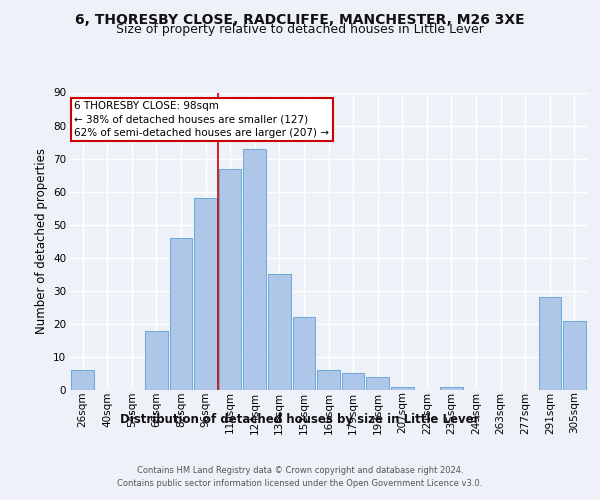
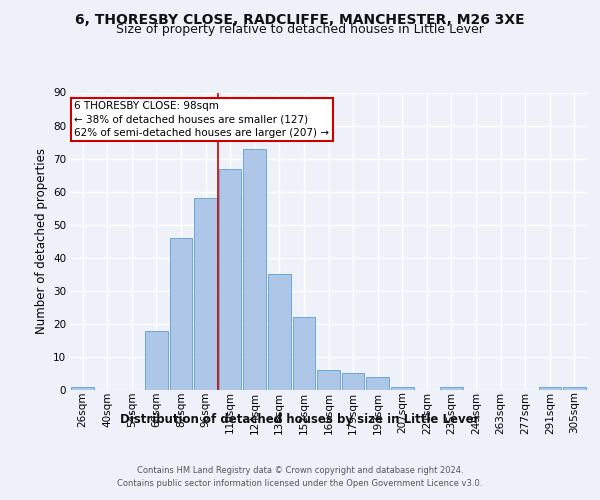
26sqm: 6 -> 1
291sqm: 28 -> 1
305sqm: 21 -> 1
